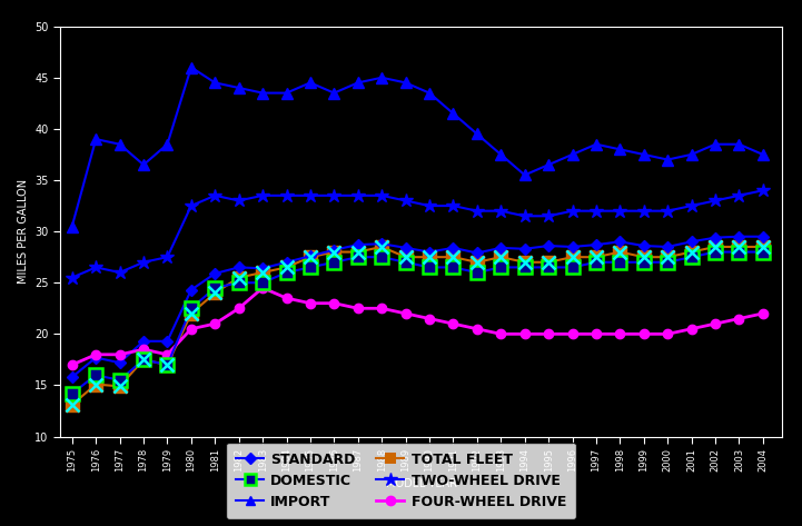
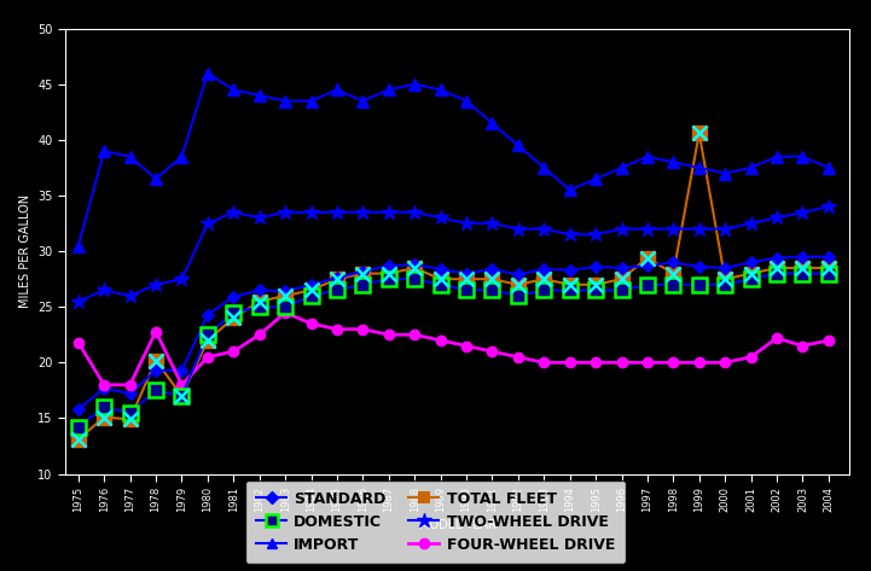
FOUR-WHEEL DRIVE/1975: 17.0 -> 21.8
TOTAL FLEET/1978: 17.5 -> 20.2
FOUR-WHEEL DRIVE/1978: 18.5 -> 22.8
TOTAL FLEET/1997: 27.5 -> 29.4
TOTAL FLEET/1999: 27.5 -> 40.6
FOUR-WHEEL DRIVE/2002: 21.0 -> 22.2
